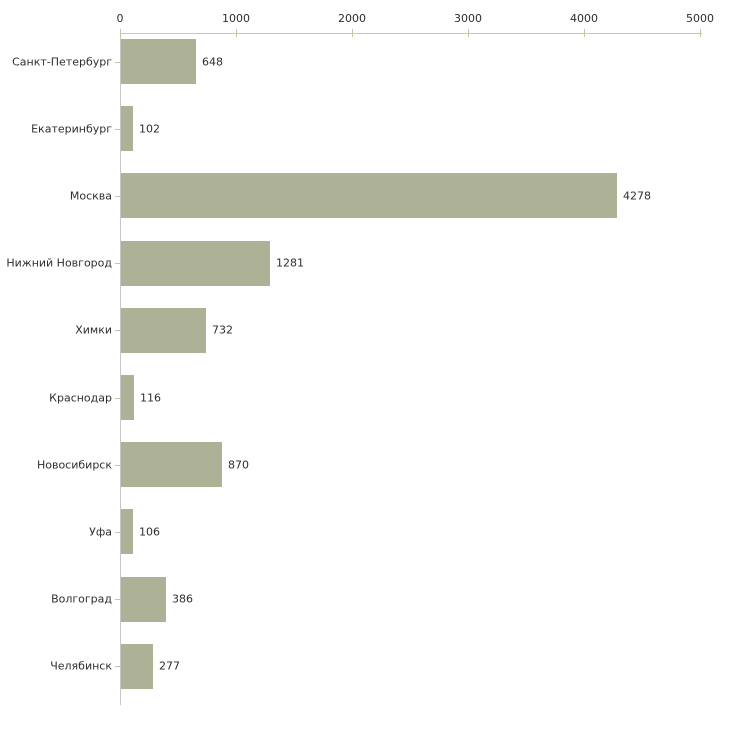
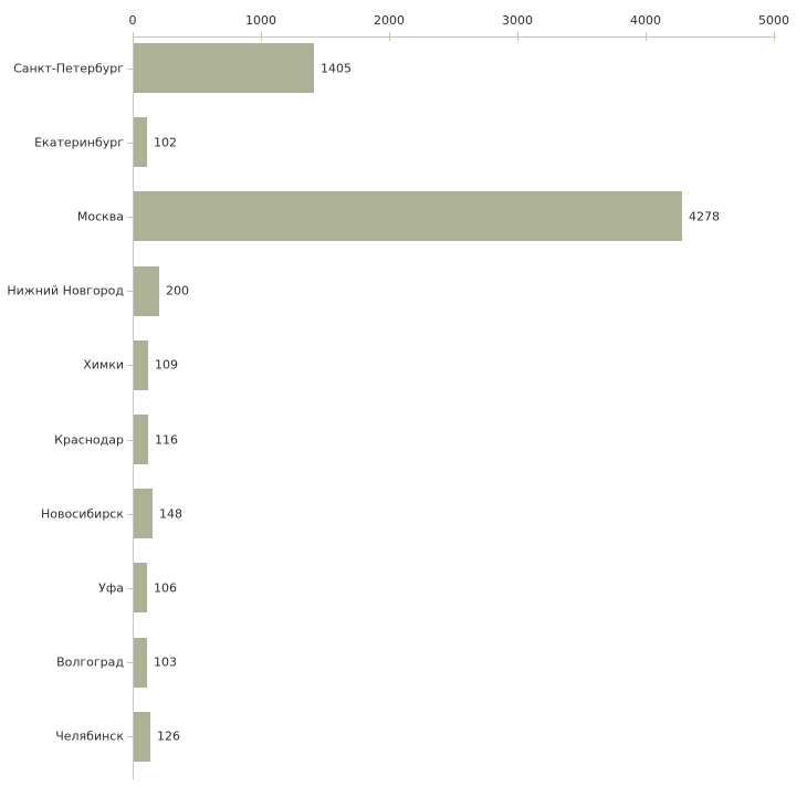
Санкт-Петербург: 648 -> 1405
Нижний Новгород: 1281 -> 200
Химки: 732 -> 109
Новосибирск: 870 -> 148
Волгоград: 386 -> 103
Челябинск: 277 -> 126
